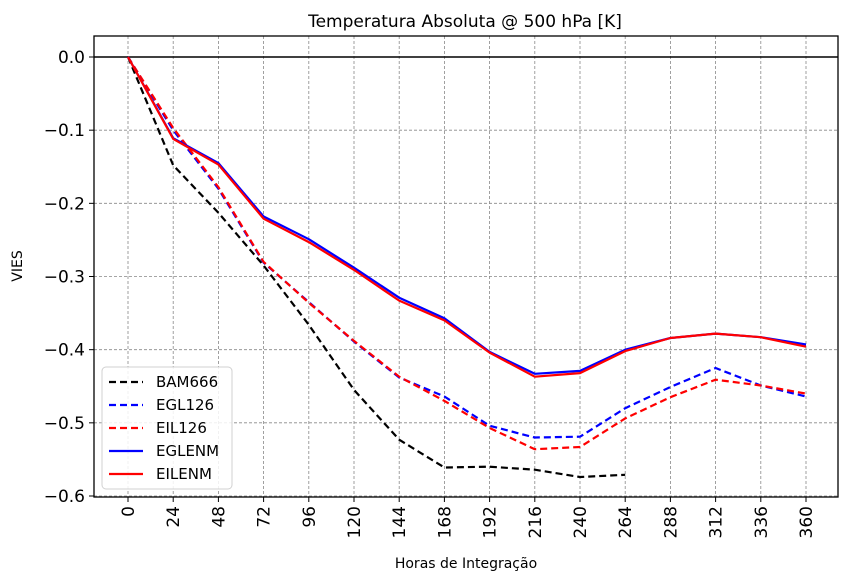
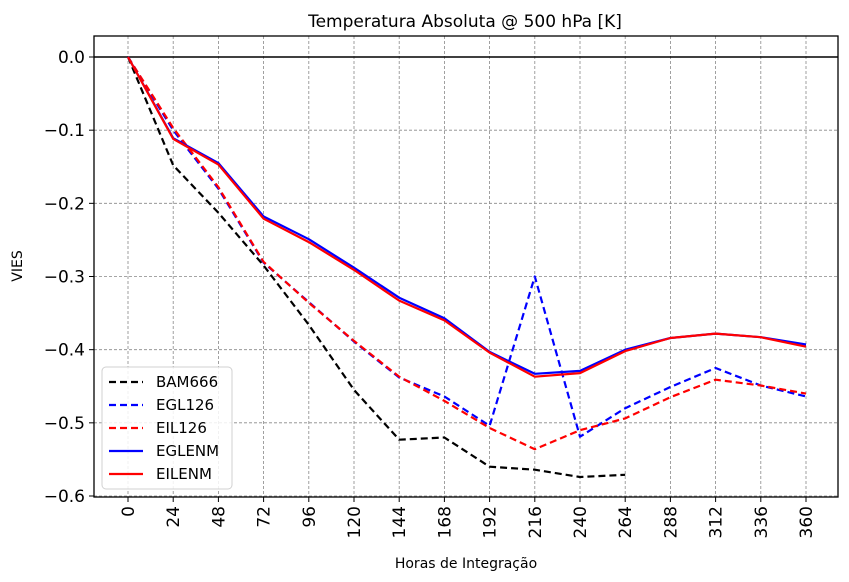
BAM666/168: -0.56 -> -0.52
EGL126/216: -0.52 -> -0.30
EIL126/240: -0.53 -> -0.51
